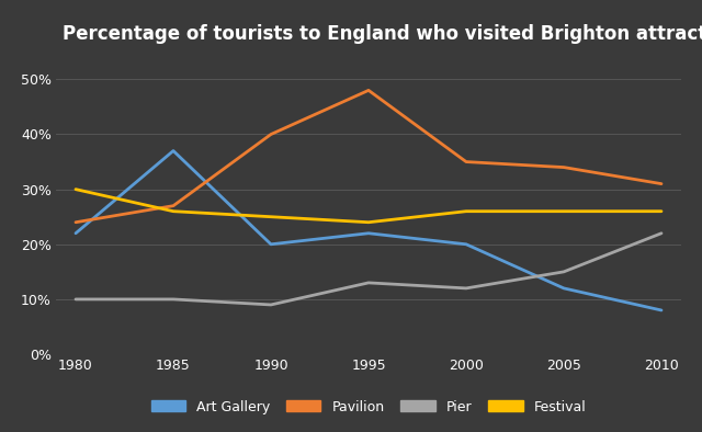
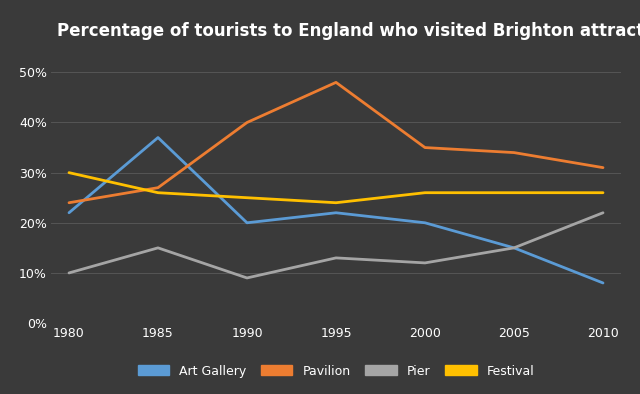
Pier/1985: 10% -> 15%
Art Gallery/2005: 12% -> 15%
